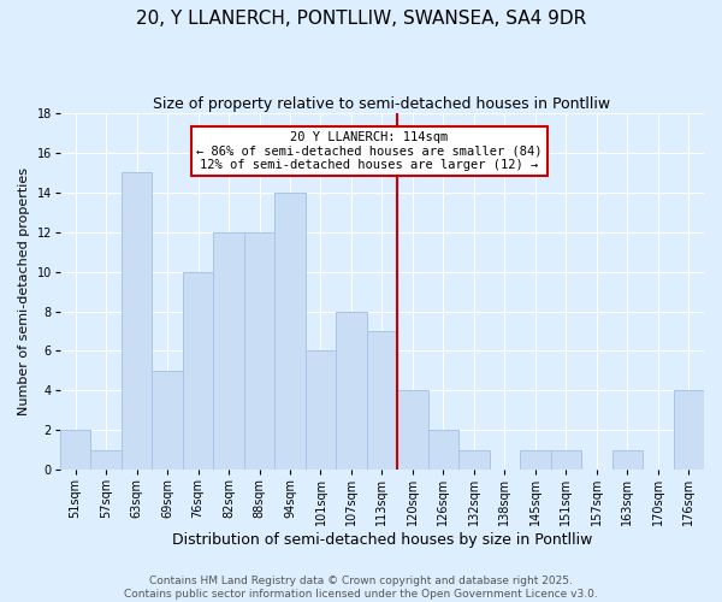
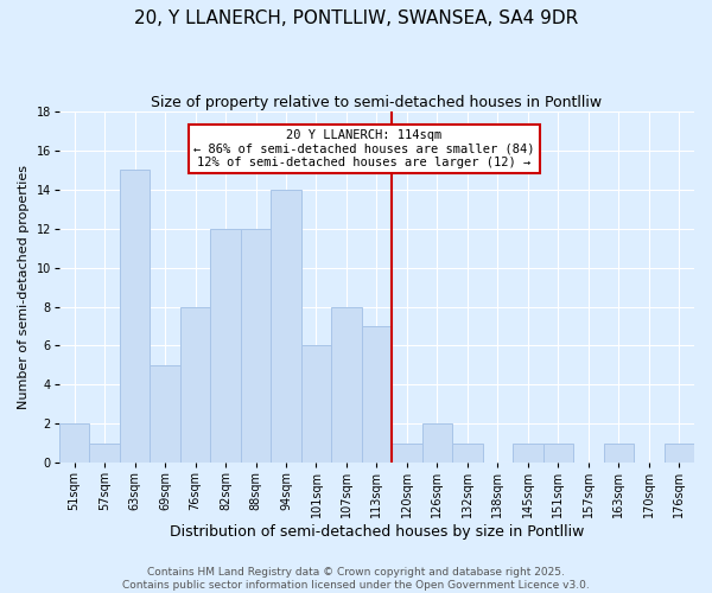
76sqm: 10 -> 8
120sqm: 4 -> 1
176sqm: 4 -> 1
